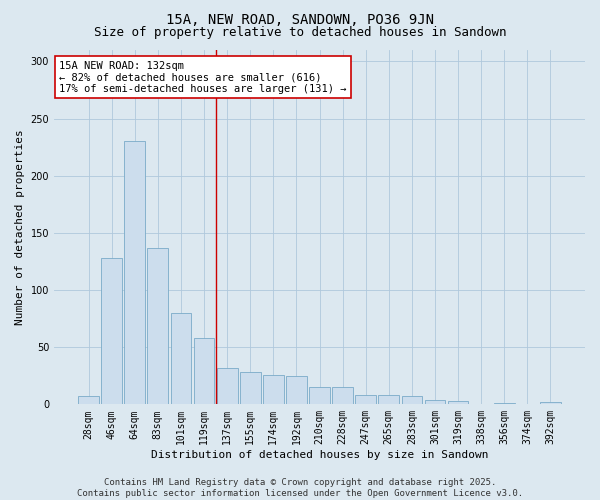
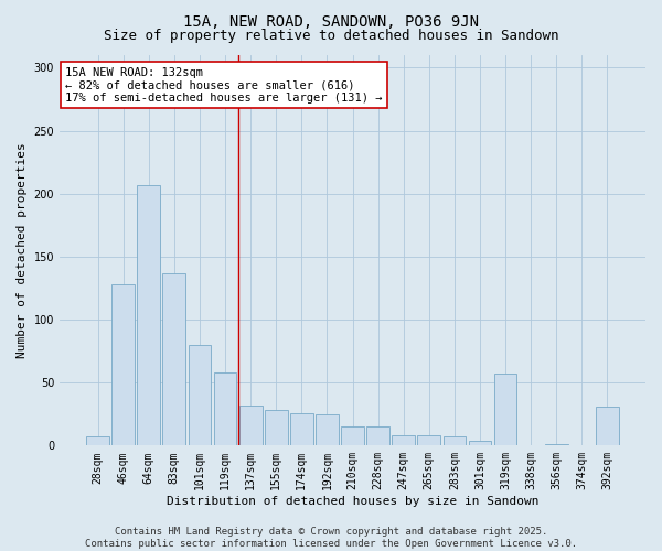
64sqm: 230 -> 207
319sqm: 3 -> 57
392sqm: 2 -> 31
